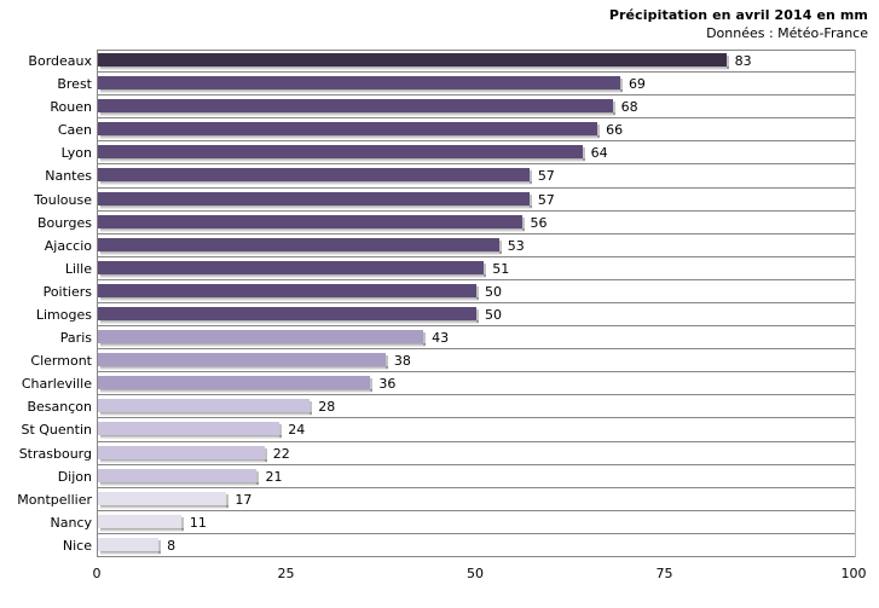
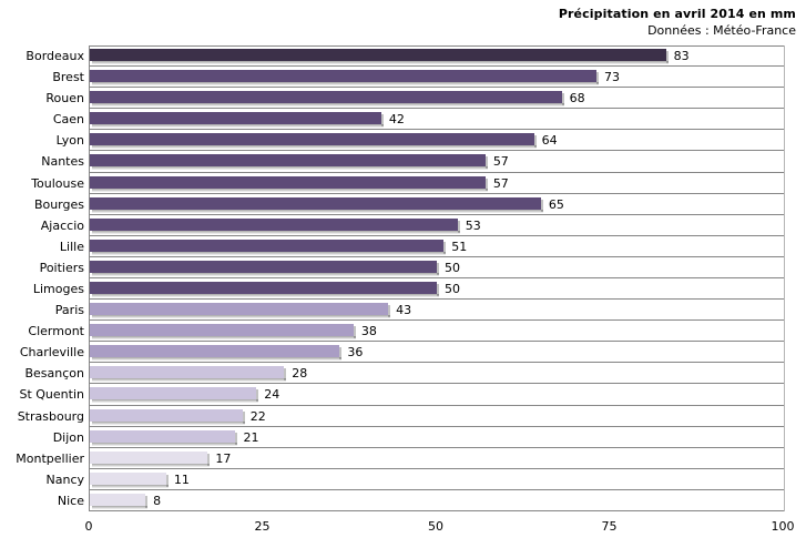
Brest: 69 -> 73
Caen: 66 -> 42
Bourges: 56 -> 65
